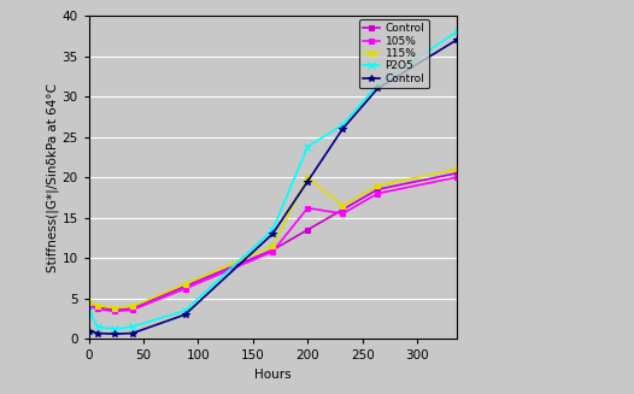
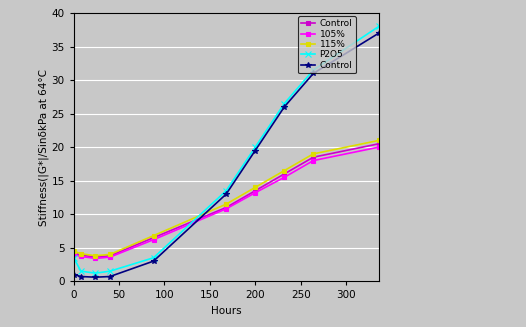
105%/200: 16.2 -> 13.2
115%/200: 20.0 -> 14.0
P2O5/200: 23.8 -> 20.0
